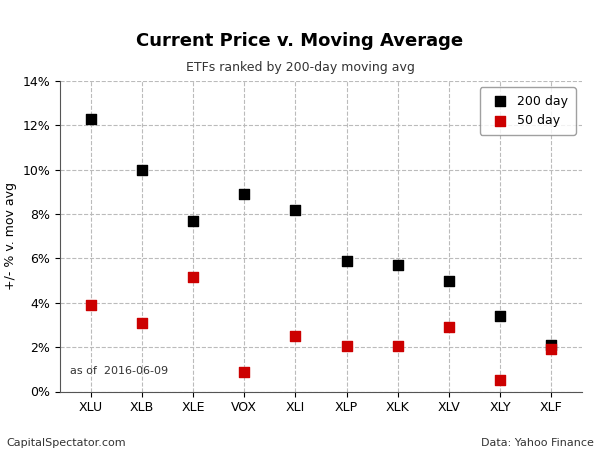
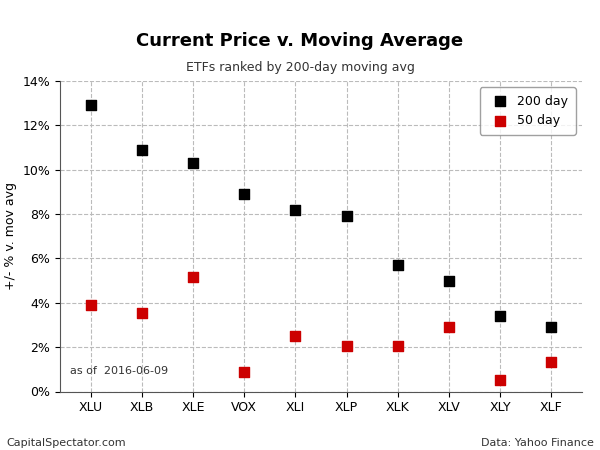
200 day/XLU: 12.3% -> 12.9%
200 day/XLB: 10.0% -> 10.9%
50 day/XLB: 3.10% -> 3.55%
200 day/XLE: 7.7% -> 10.3%
200 day/XLP: 5.9% -> 7.9%
200 day/XLF: 2.1% -> 2.9%
50 day/XLF: 1.90% -> 1.35%
